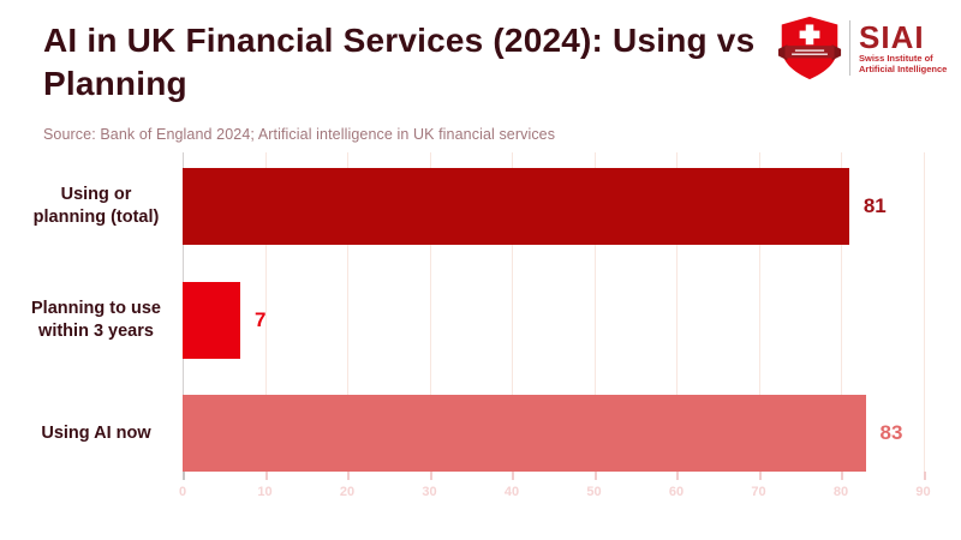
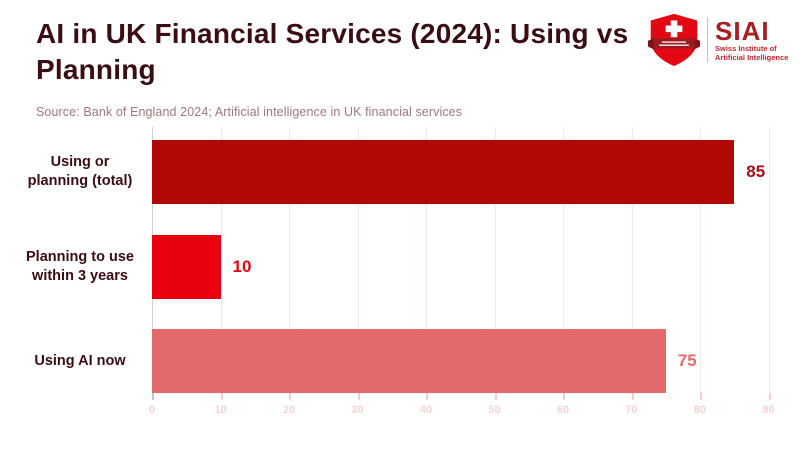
Using or planning (total): 81 -> 85
Planning to use within 3 years: 7 -> 10
Using AI now: 83 -> 75
